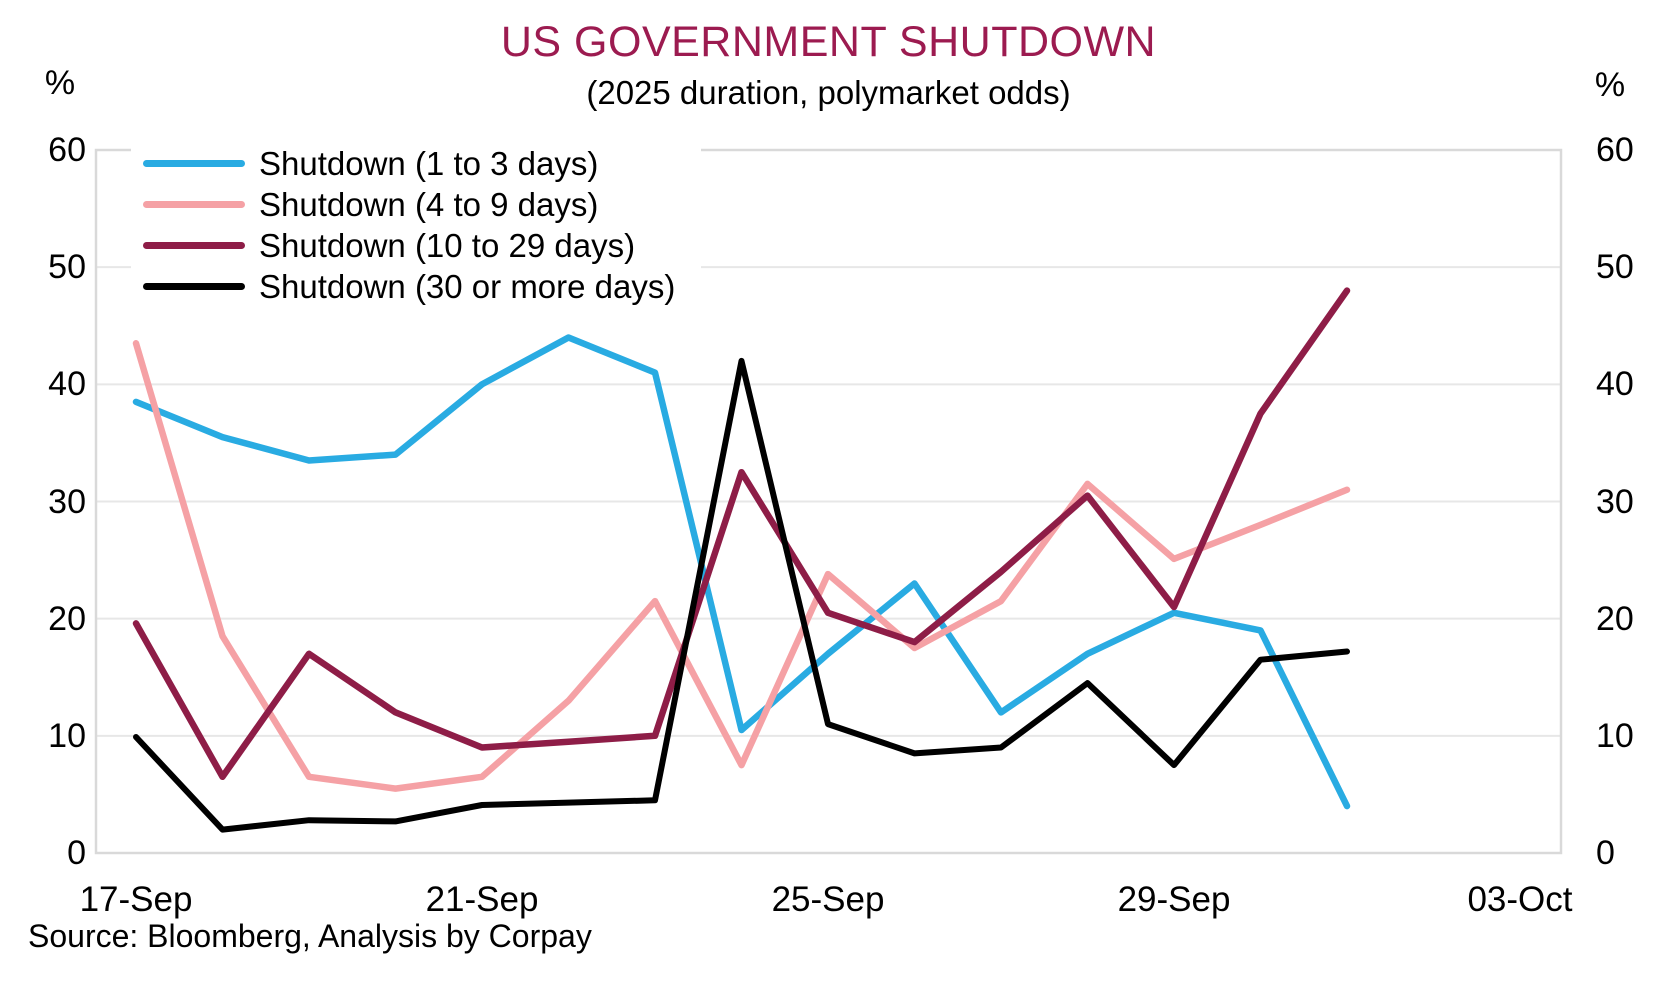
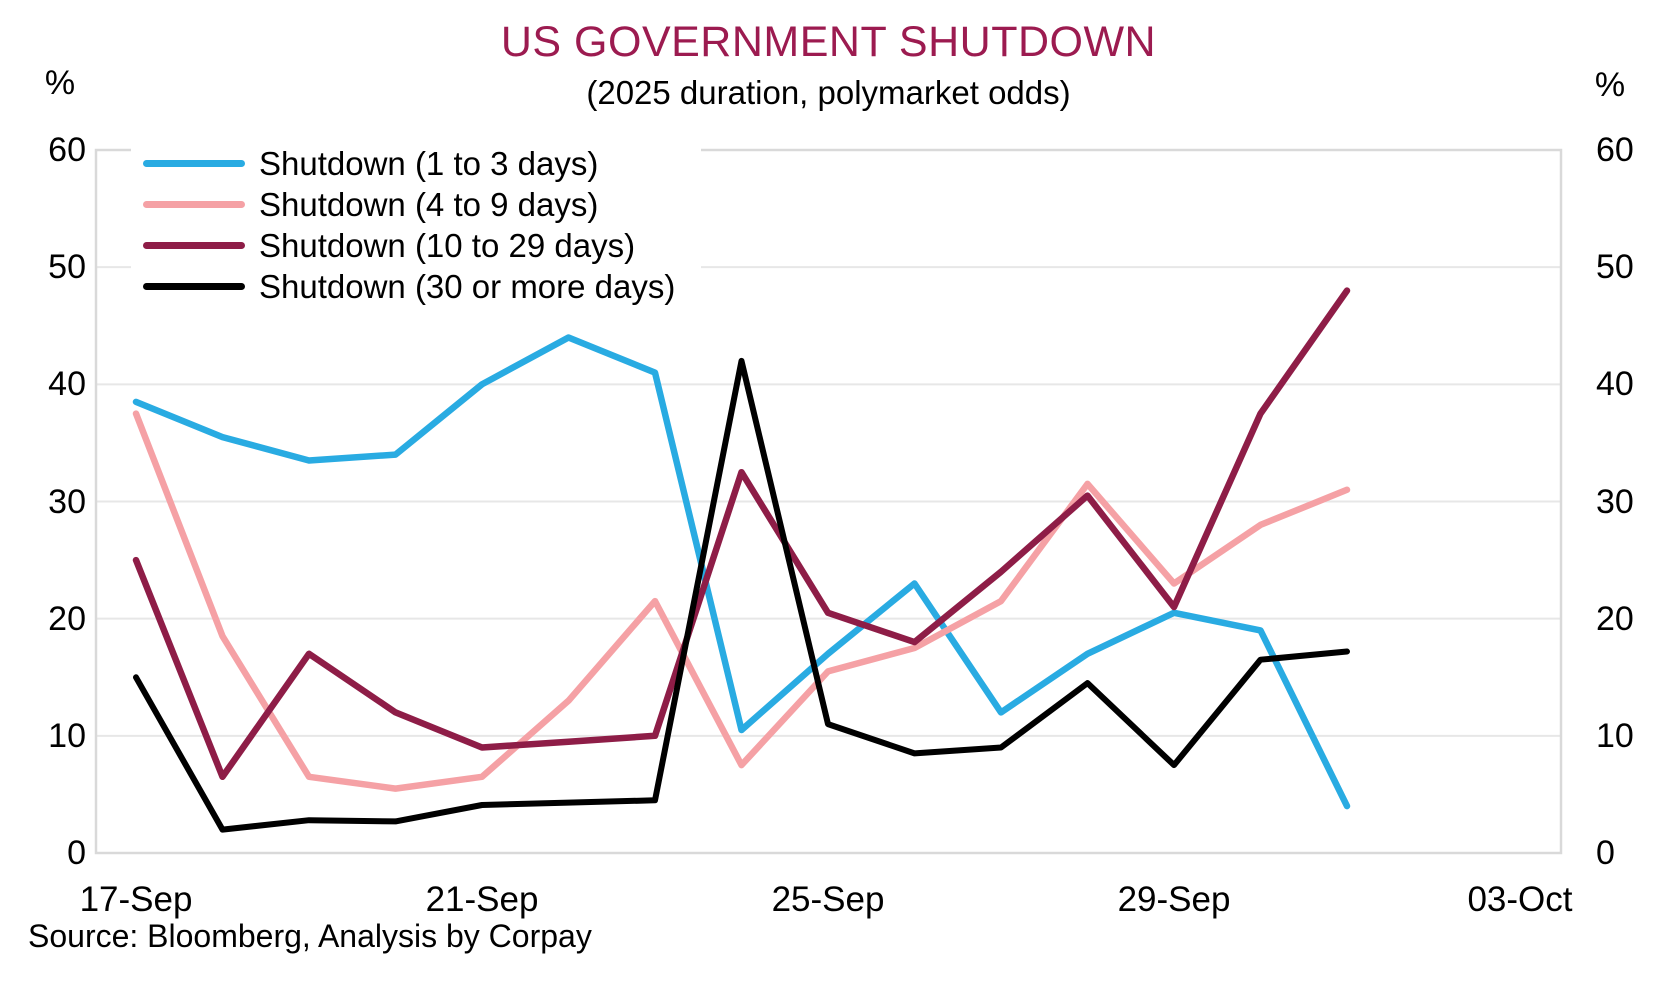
Shutdown (4 to 9 days)/17-Sep: 43.5 -> 37.5
Shutdown (10 to 29 days)/17-Sep: 19.6 -> 25.0
Shutdown (30 or more days)/17-Sep: 9.9 -> 15.0
Shutdown (4 to 9 days)/25-Sep: 23.8 -> 15.5
Shutdown (4 to 9 days)/29-Sep: 25.1 -> 23.0
